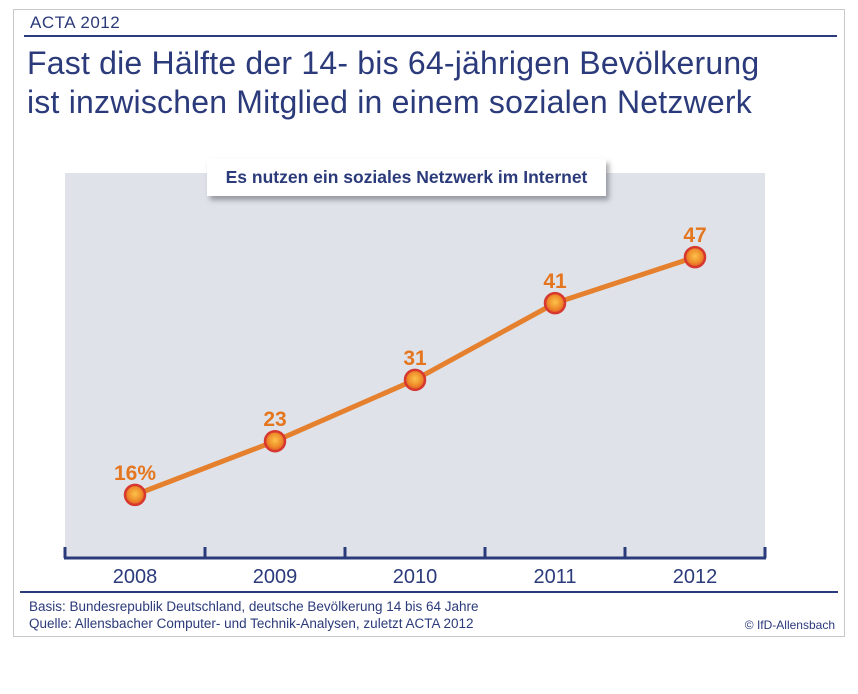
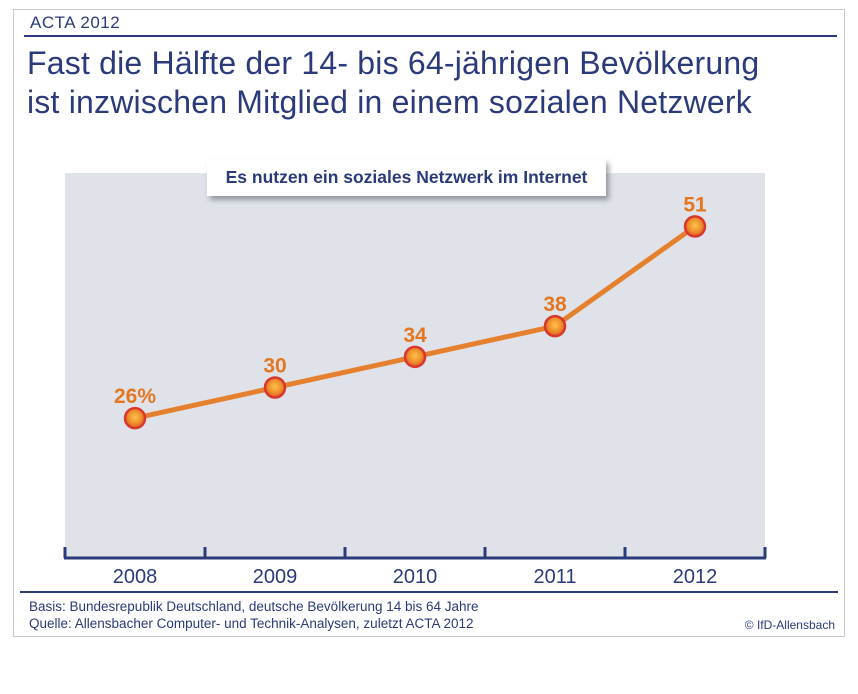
2008: 16% -> 26%
2009: 23 -> 30
2010: 31 -> 34
2011: 41 -> 38
2012: 47 -> 51
